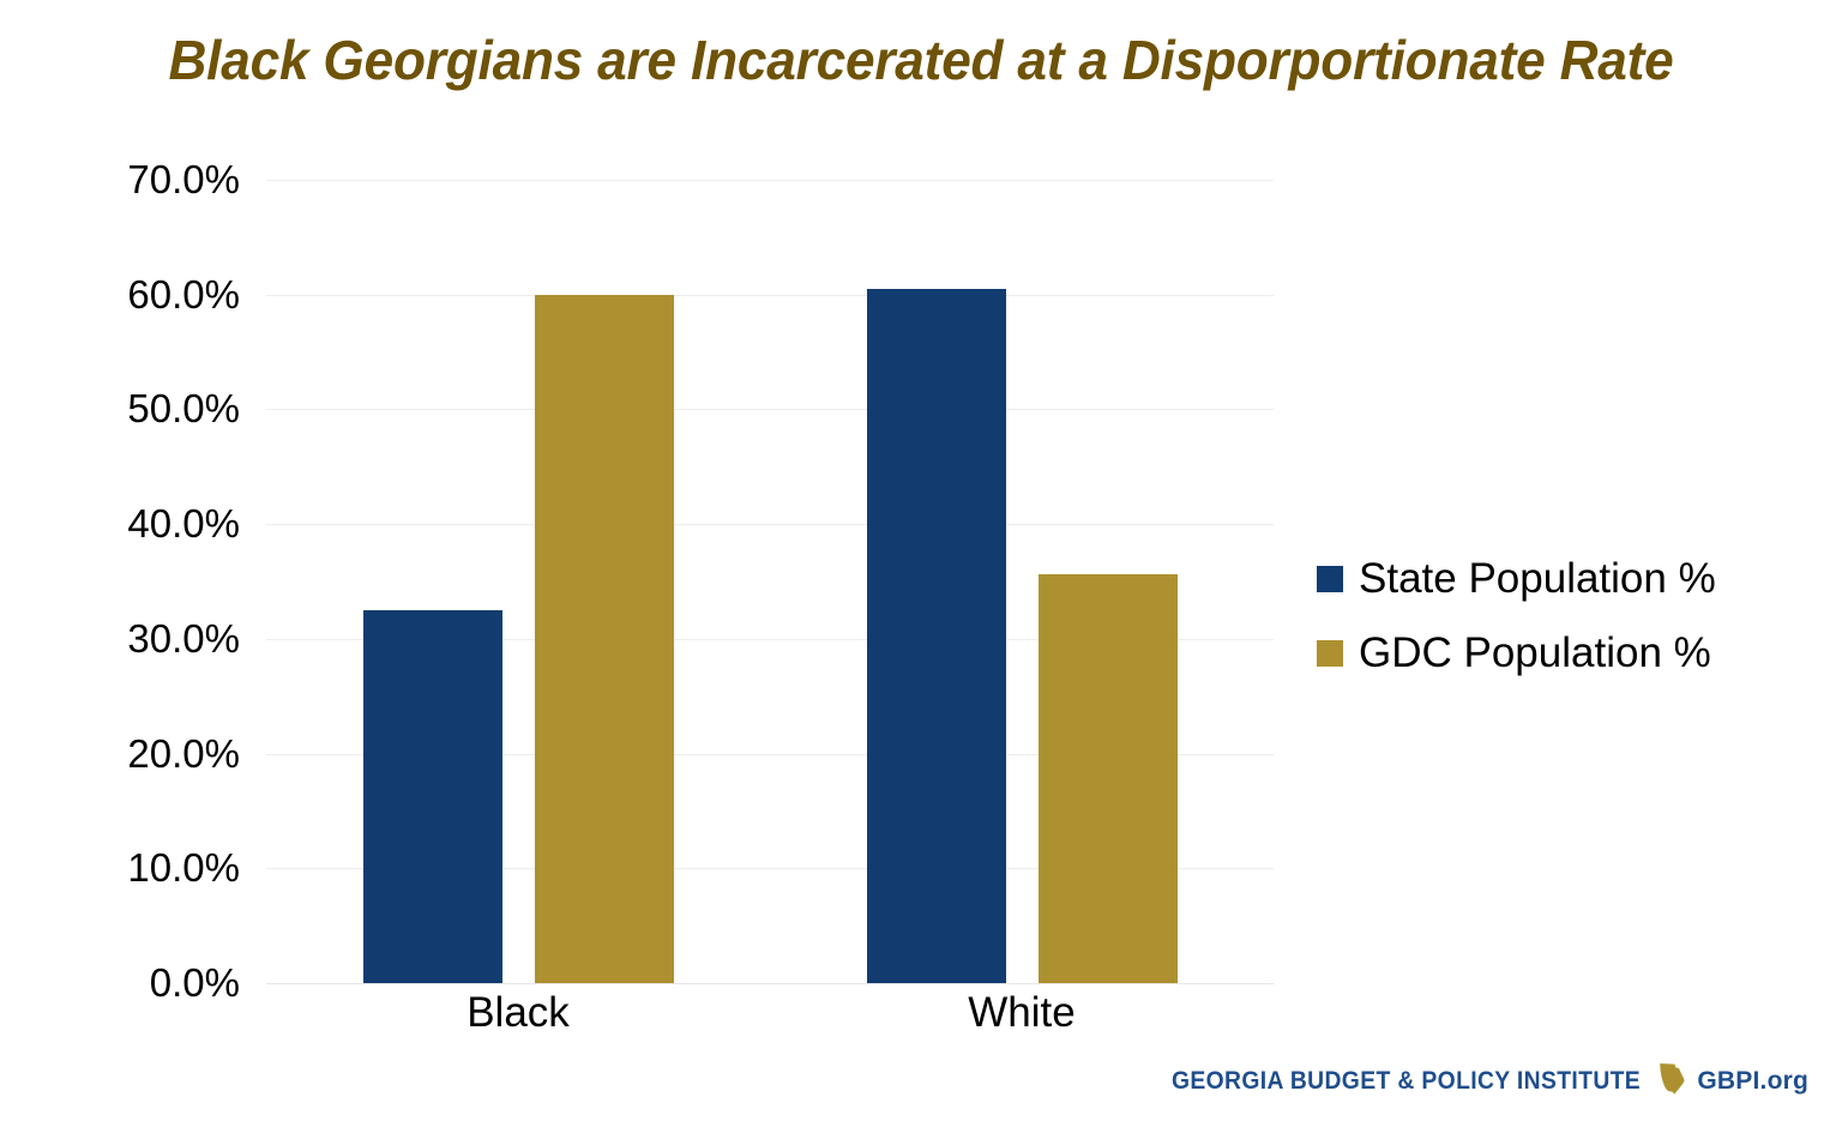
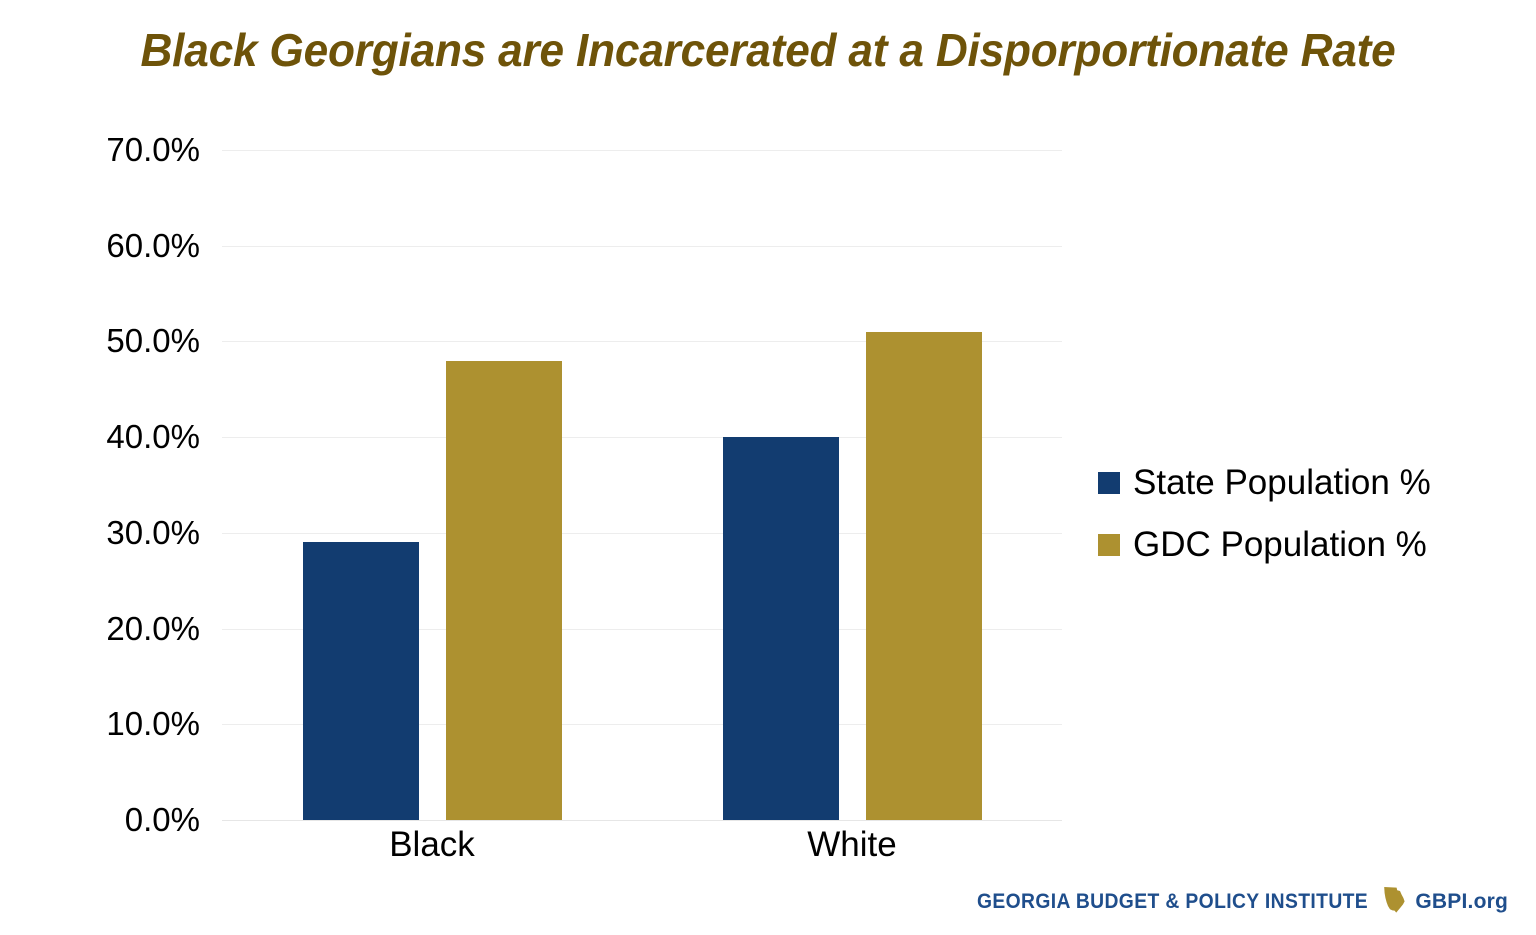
State Population %/Black: 32% -> 29%
GDC Population %/Black: 60% -> 48%
State Population %/White: 60% -> 40%
GDC Population %/White: 36% -> 51%
